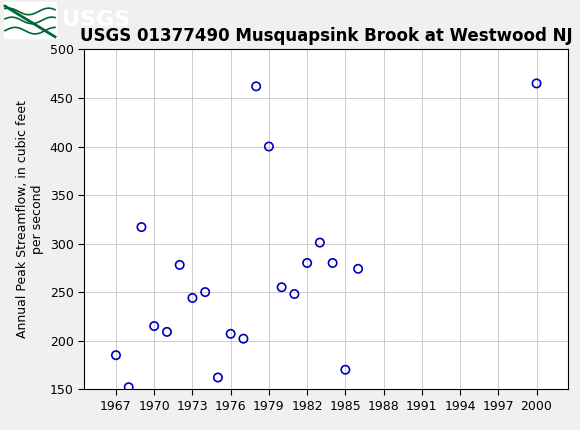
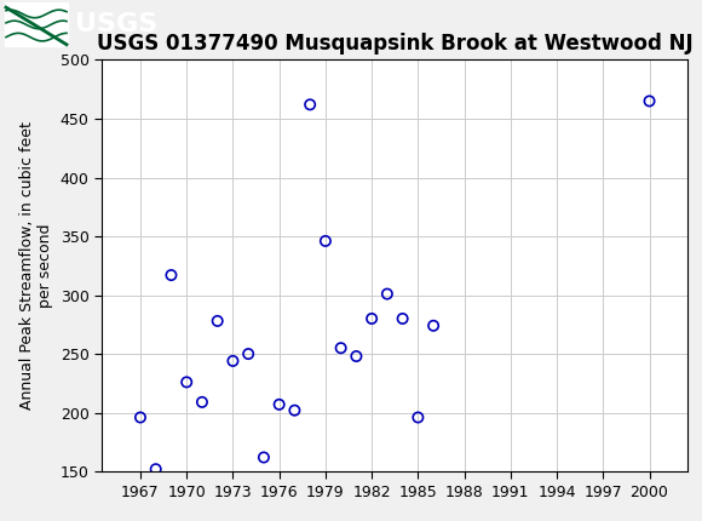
USGS 01377490 Musquapsink Brook at Westwood NJ/1967: 185 -> 196
USGS 01377490 Musquapsink Brook at Westwood NJ/1970: 215 -> 226
USGS 01377490 Musquapsink Brook at Westwood NJ/1979: 400 -> 346
USGS 01377490 Musquapsink Brook at Westwood NJ/1985: 170 -> 196
